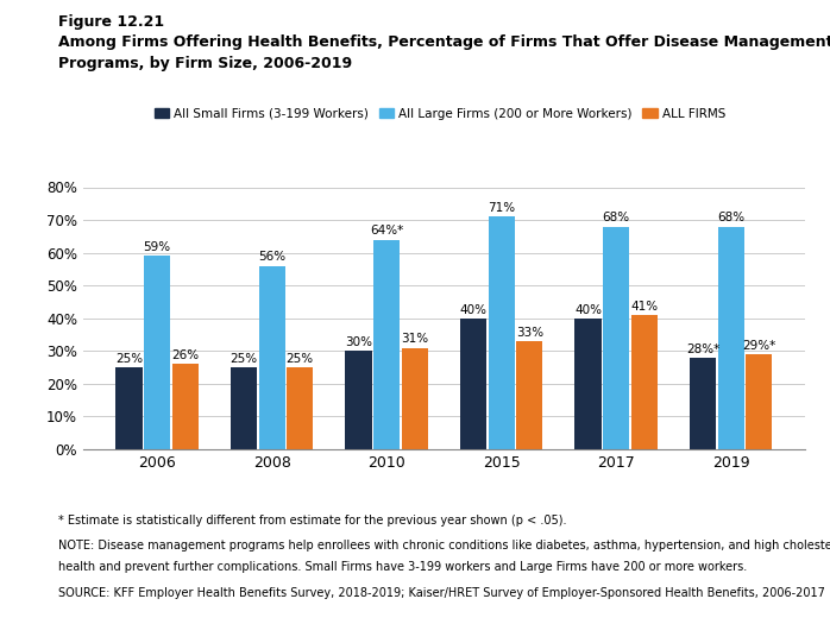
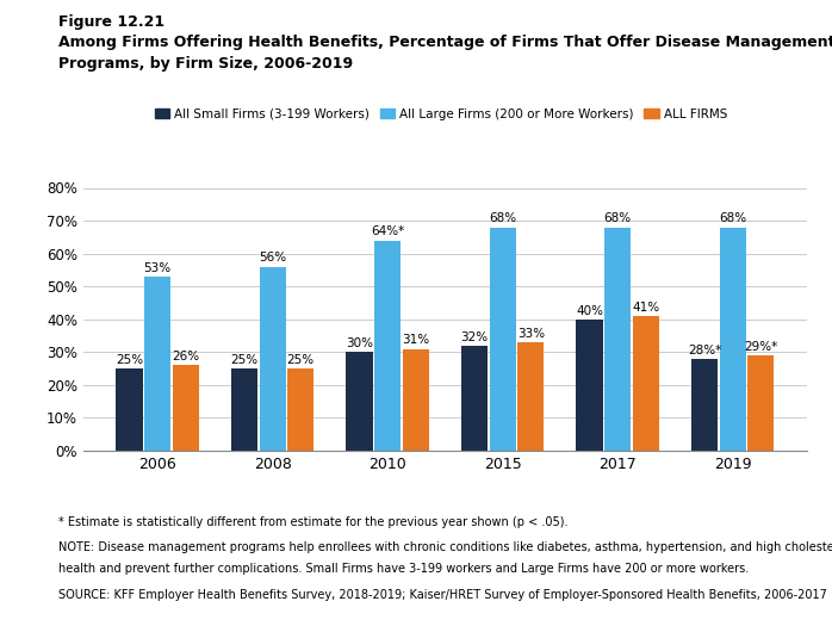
All Large Firms (200 or More Workers)/2006: 59% -> 53%
All Small Firms (3-199 Workers)/2015: 40% -> 32%
All Large Firms (200 or More Workers)/2015: 71% -> 68%
